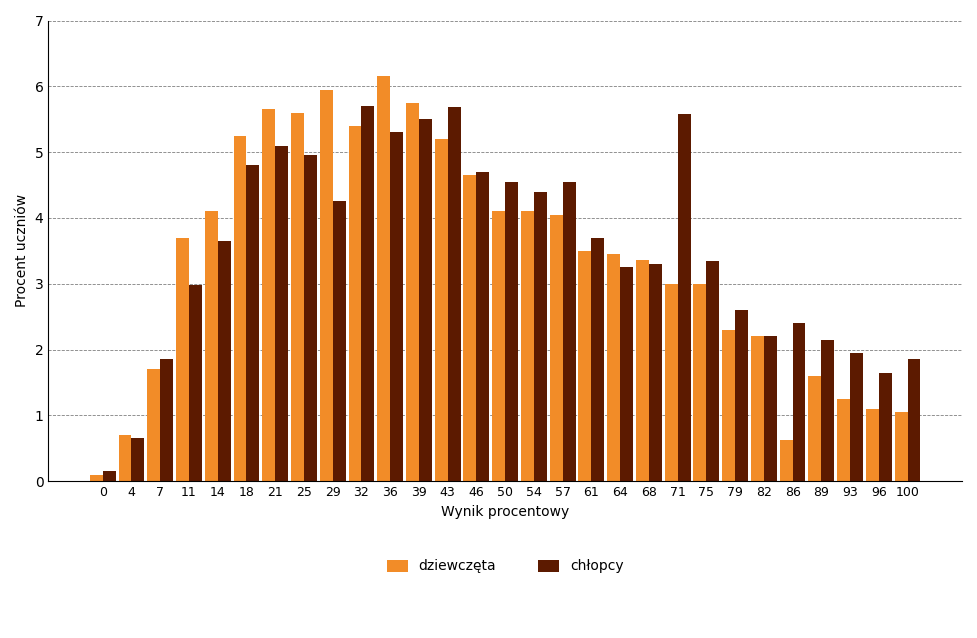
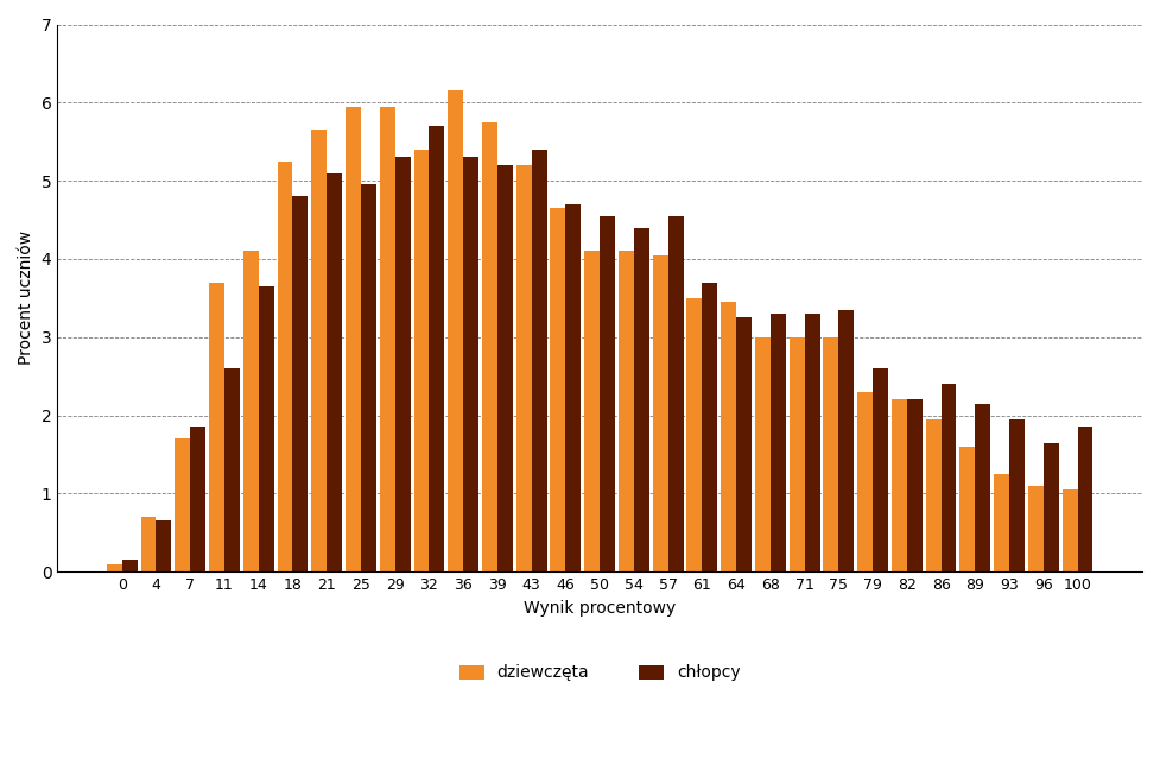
chłopcy/11: 2.98 -> 2.60
dziewczęta/25: 5.60 -> 5.95
chłopcy/29: 4.26 -> 5.30
chłopcy/39: 5.50 -> 5.20
chłopcy/43: 5.68 -> 5.40
dziewczęta/68: 3.36 -> 3.00
chłopcy/71: 5.58 -> 3.30
dziewczęta/86: 0.62 -> 1.95
